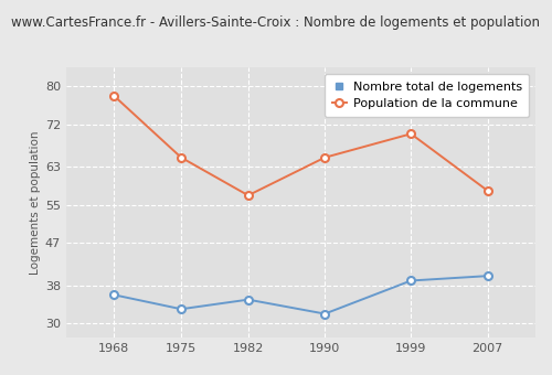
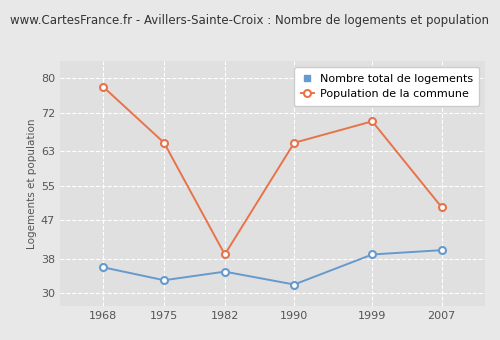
Population de la commune/1982: 57 -> 39
Population de la commune/2007: 58 -> 50
